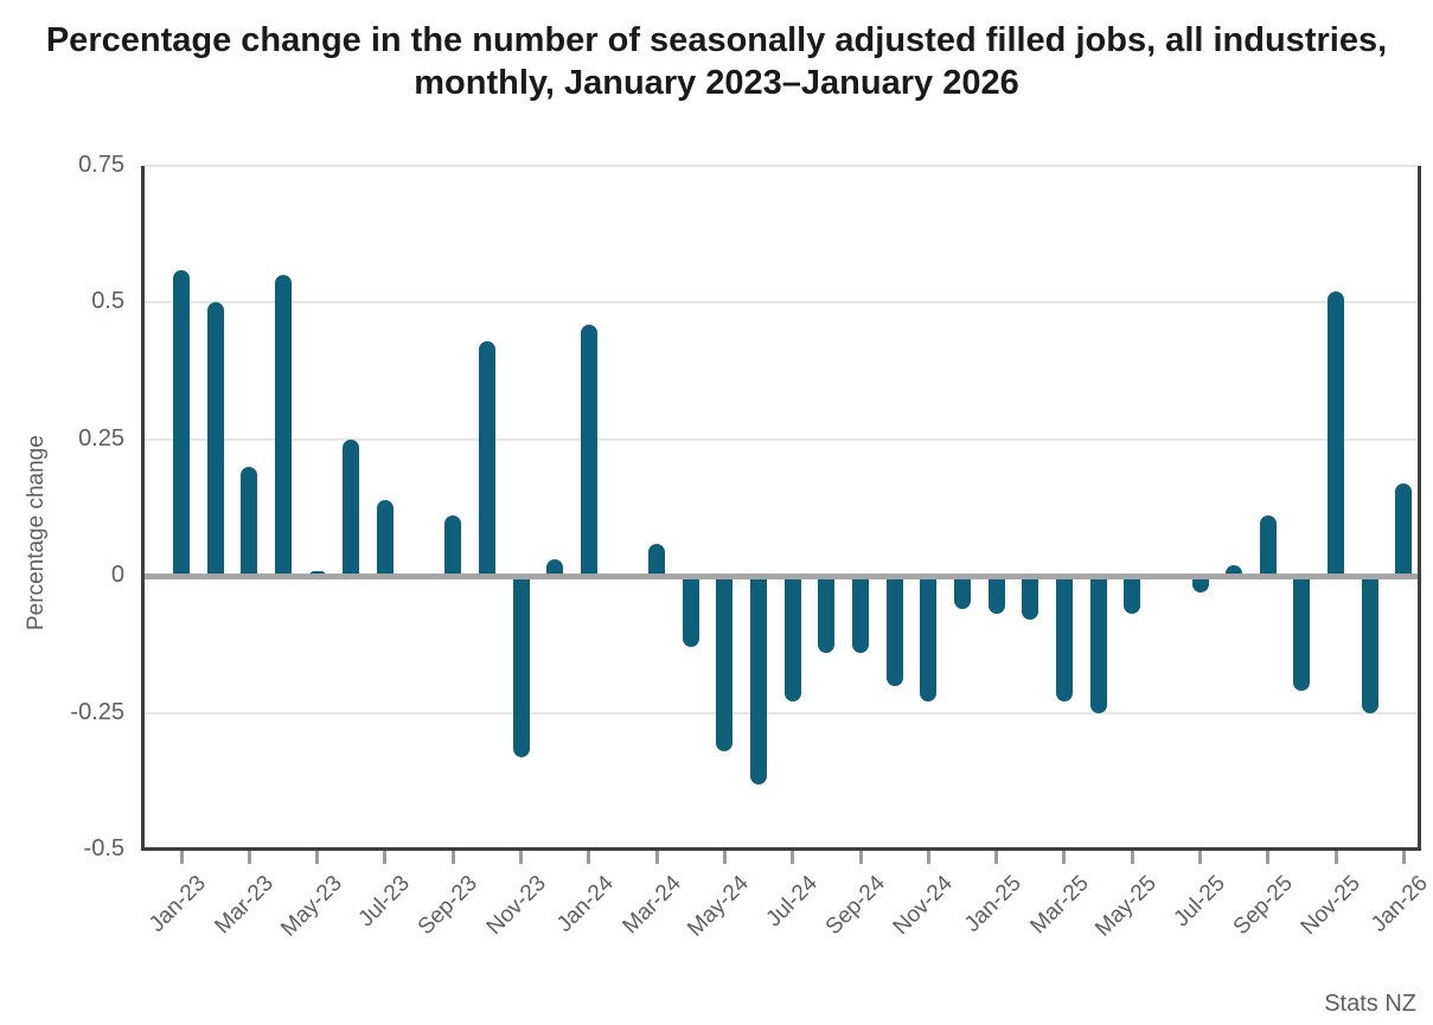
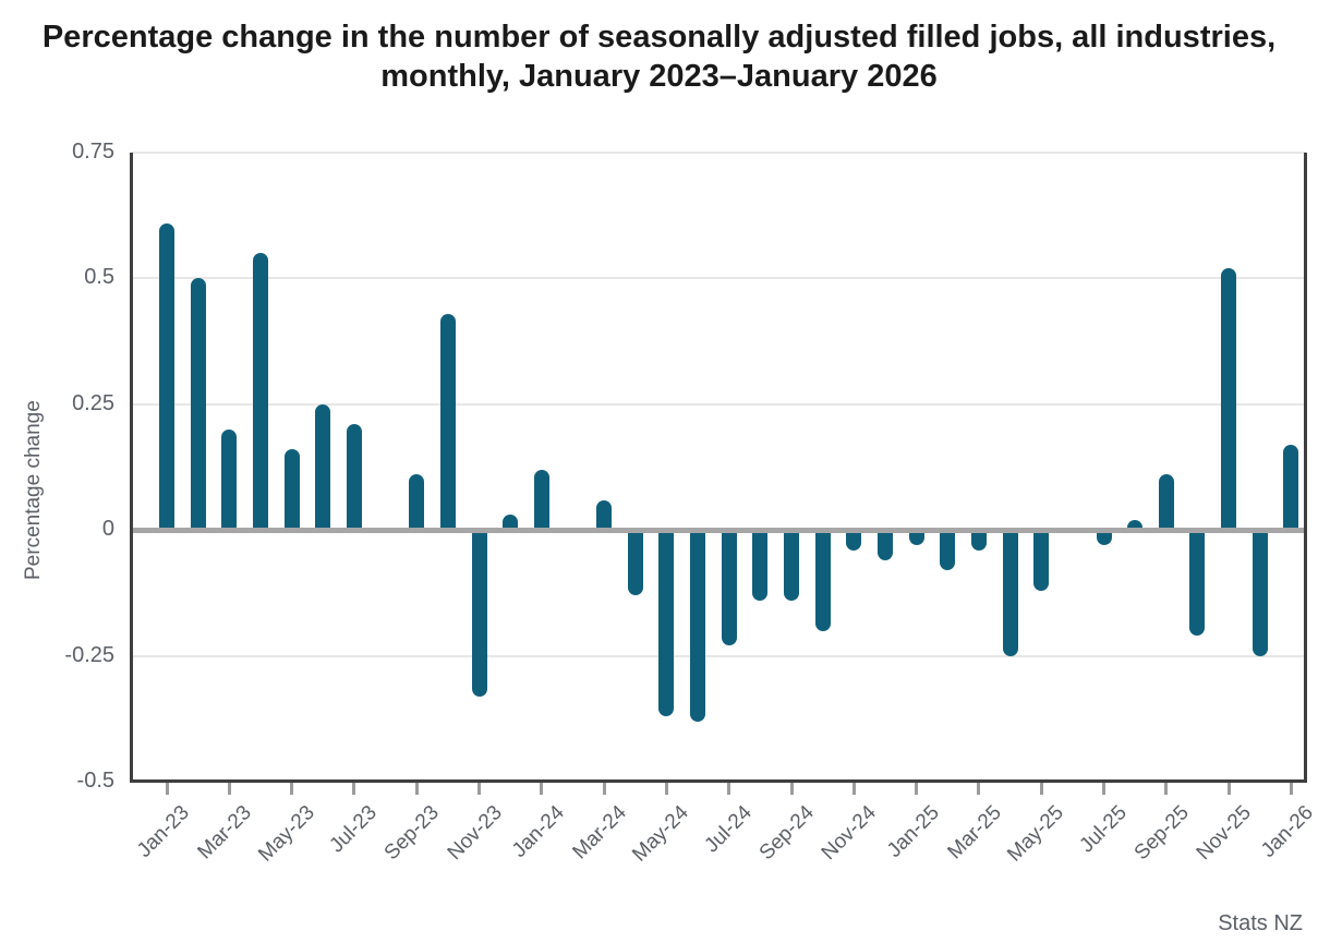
Jan-23: 0.56 -> 0.61
May-23: 0.01 -> 0.16
Jul-23: 0.14 -> 0.21
Jan-24: 0.46 -> 0.12
May-24: -0.32 -> -0.37
Nov-24: -0.23 -> -0.04
Jan-25: -0.07 -> -0.03
Mar-25: -0.23 -> -0.04
May-25: -0.07 -> -0.12
